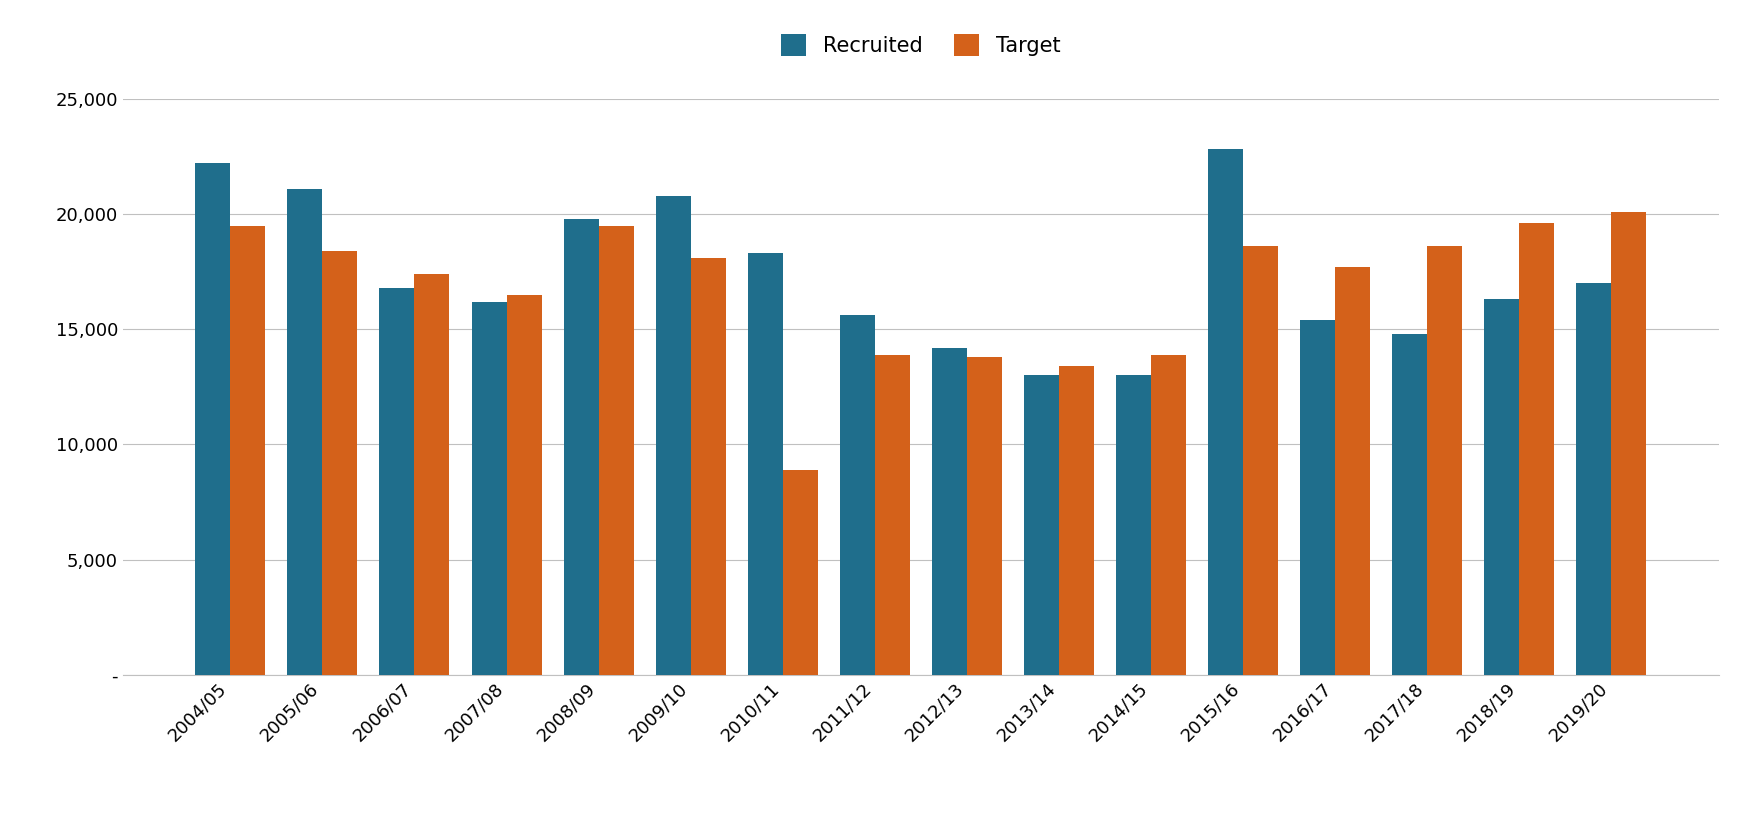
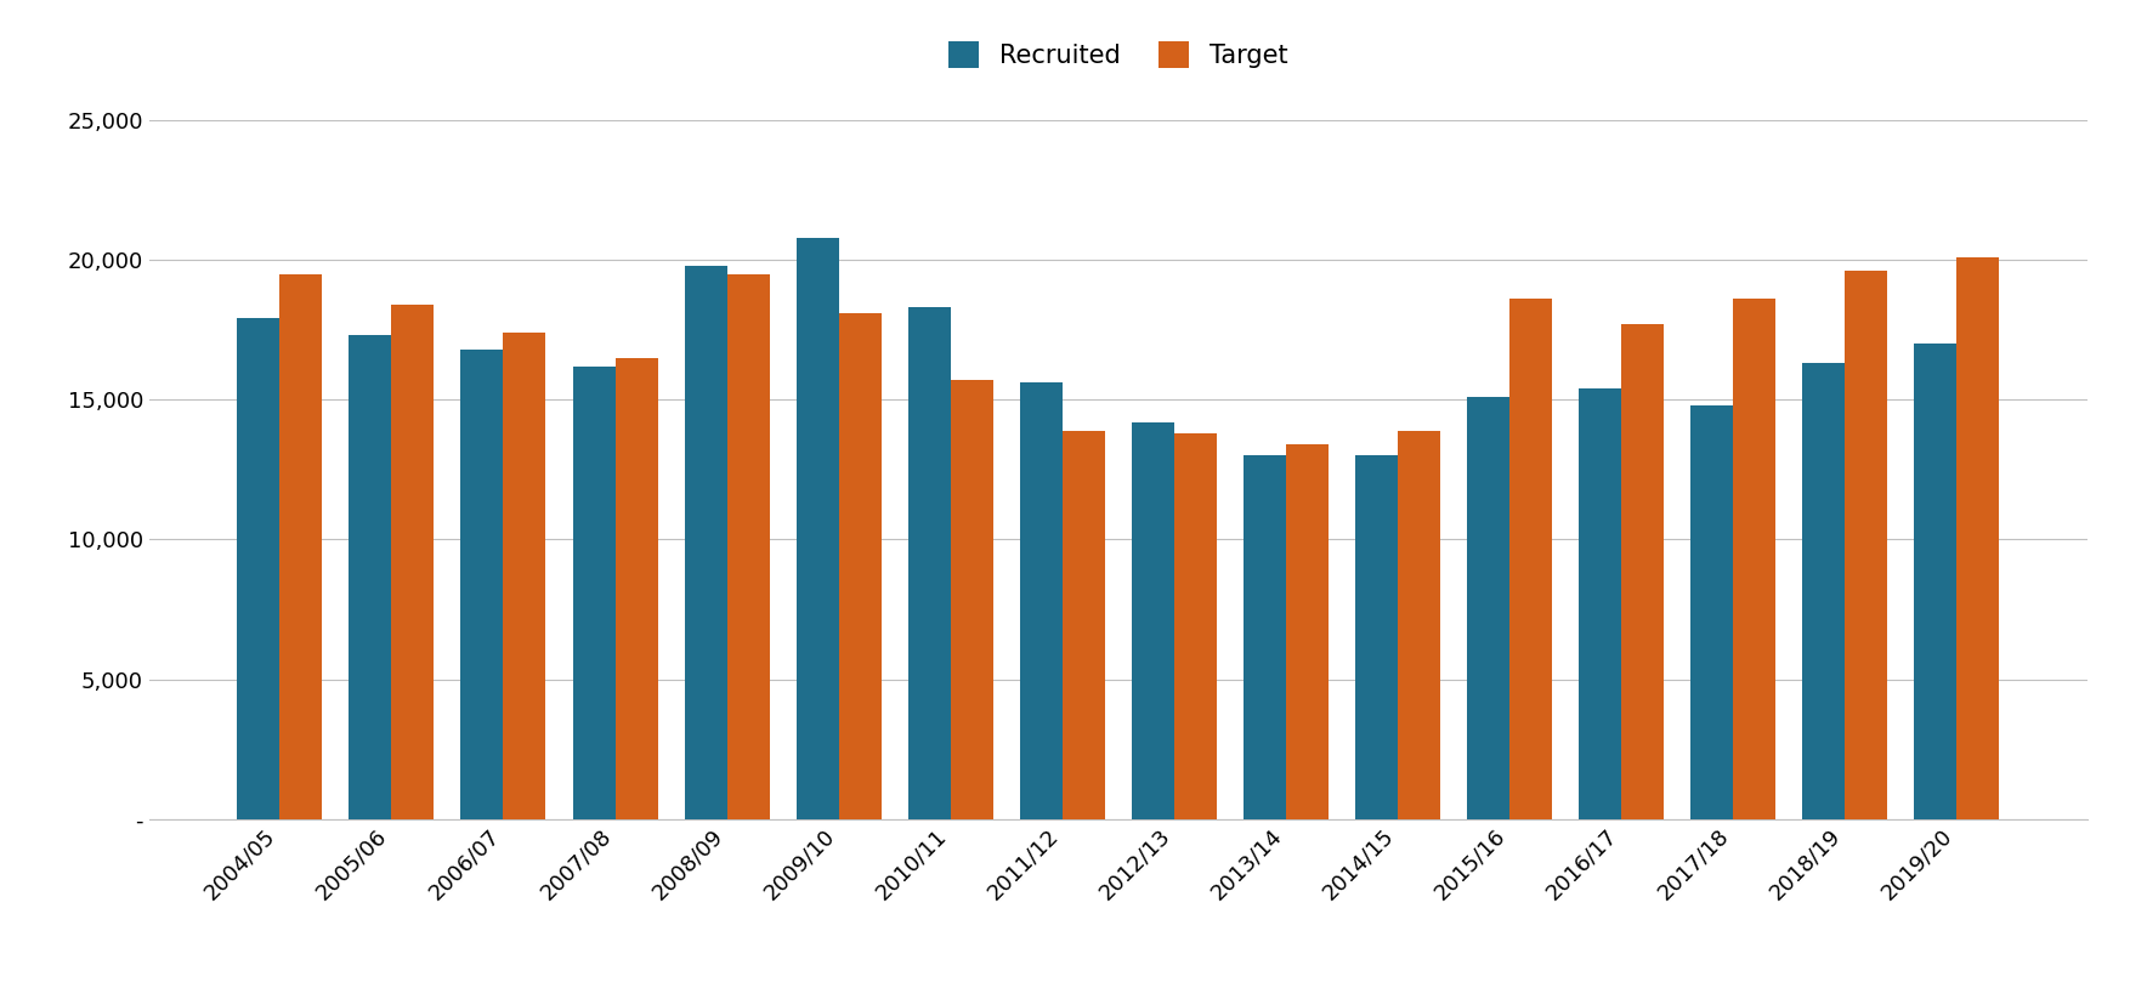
Recruited/2004/05: 22,200 -> 17,900
Recruited/2005/06: 21,100 -> 17,300
Target/2010/11: 8,900 -> 15,700
Recruited/2015/16: 22,800 -> 15,100
